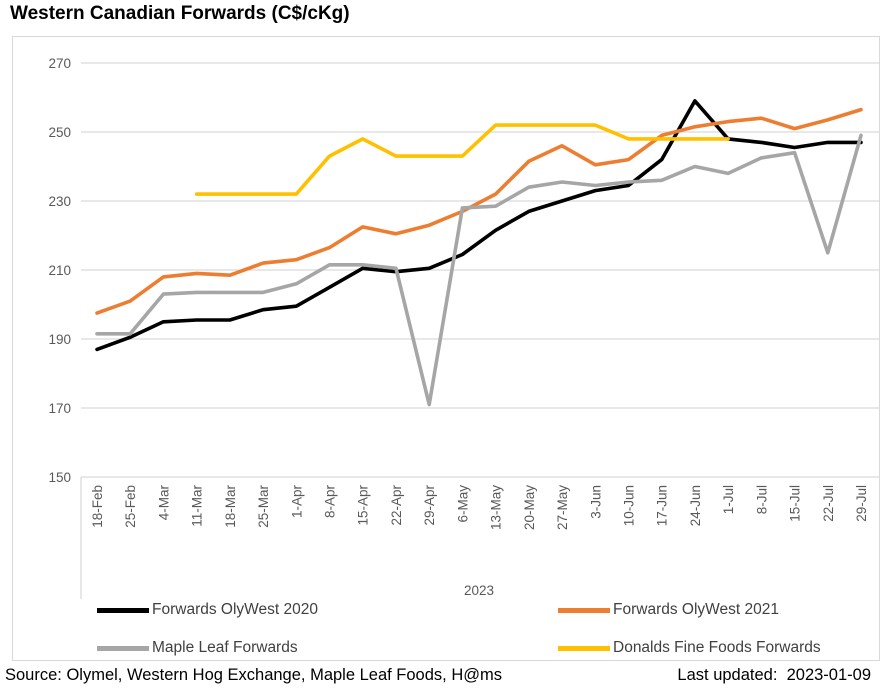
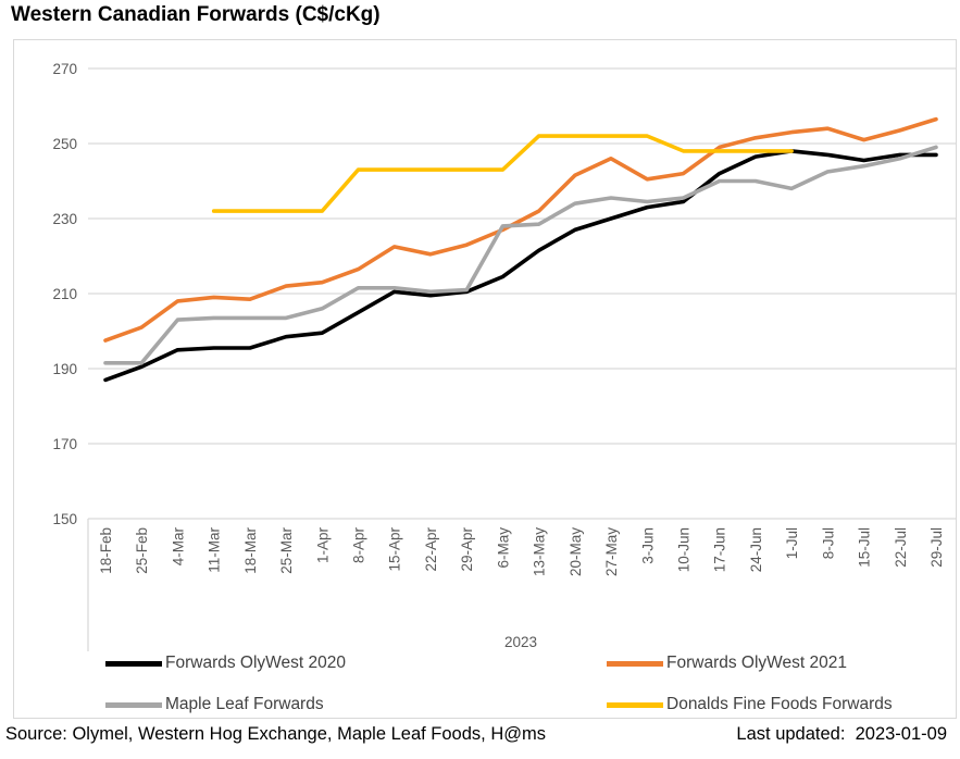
Donalds Fine Foods Forwards/15-Apr: 248 -> 243
Maple Leaf Forwards/29-Apr: 171 -> 211
Maple Leaf Forwards/17-Jun: 236 -> 240
Forwards OlyWest 2020/24-Jun: 259 -> 246
Maple Leaf Forwards/22-Jul: 215 -> 246
